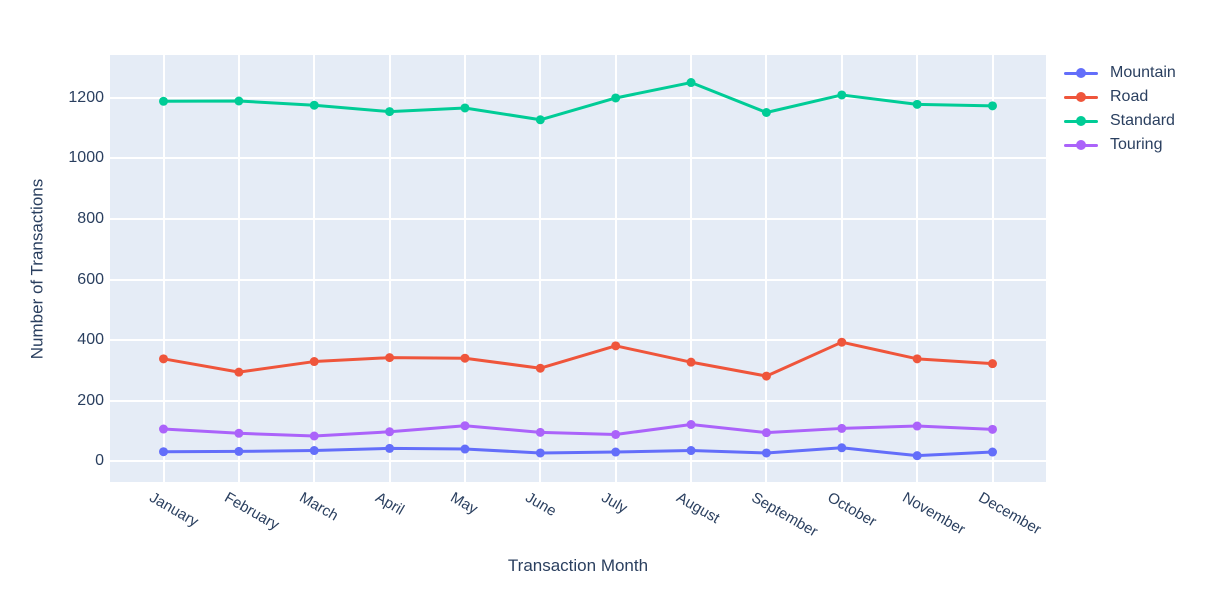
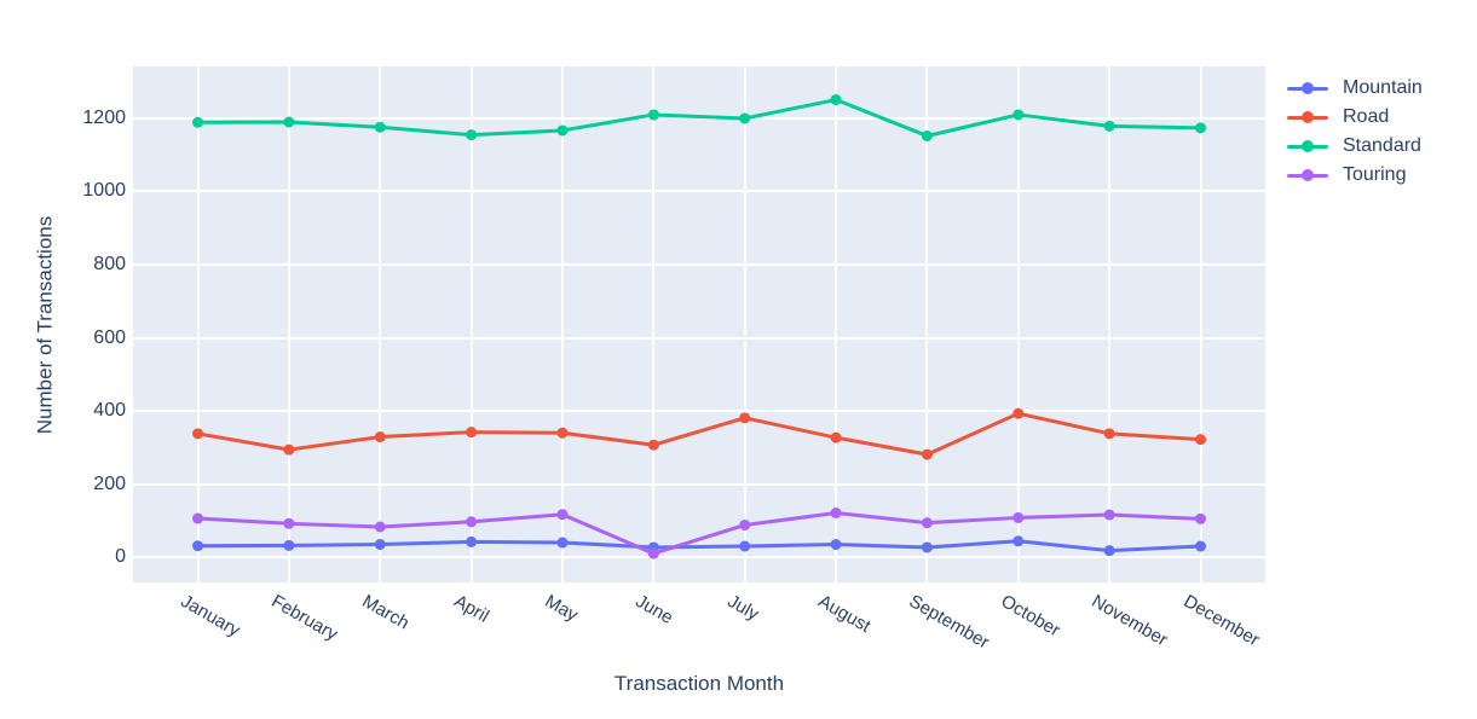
Standard/June: 1130 -> 1210
Touring/June: 100 -> 10
